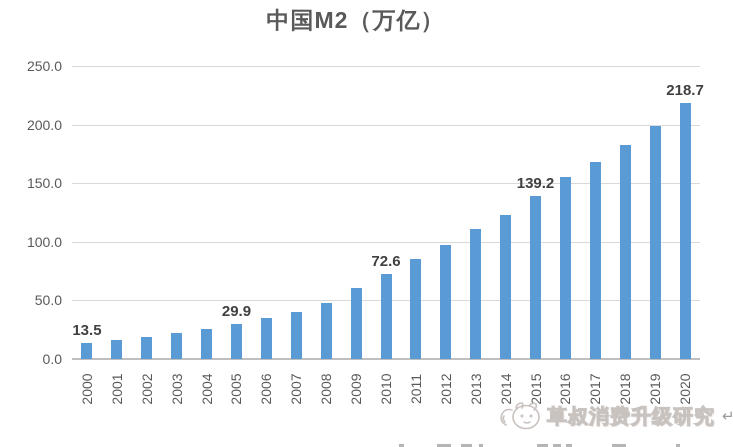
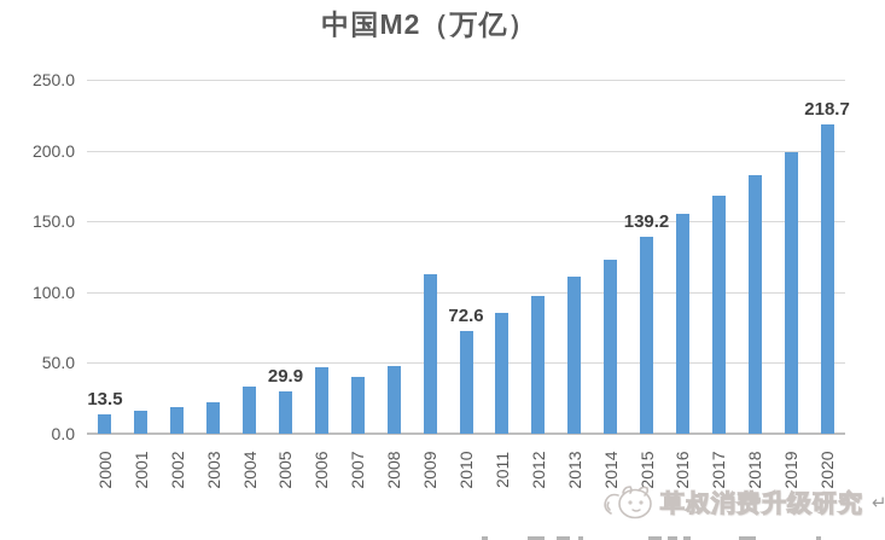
2004: 25 -> 33
2006: 35 -> 47
2009: 61 -> 113
